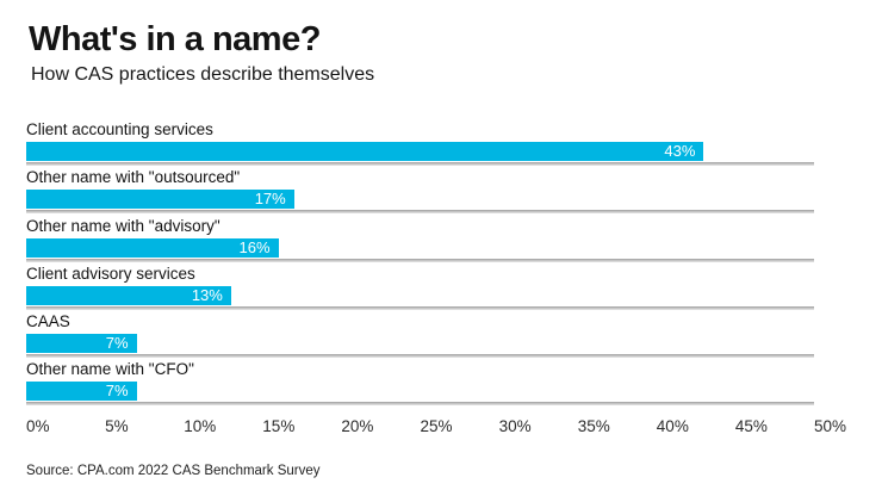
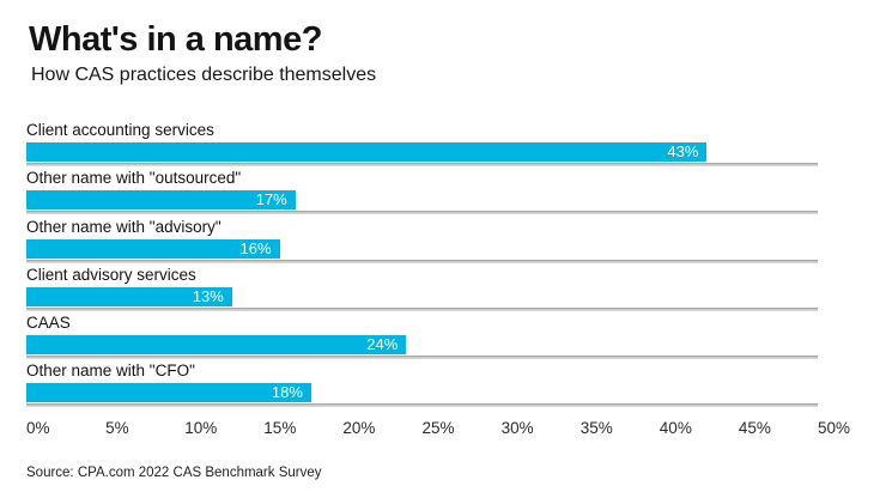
CAAS: 7% -> 24%
Other name with "CFO": 7% -> 18%
